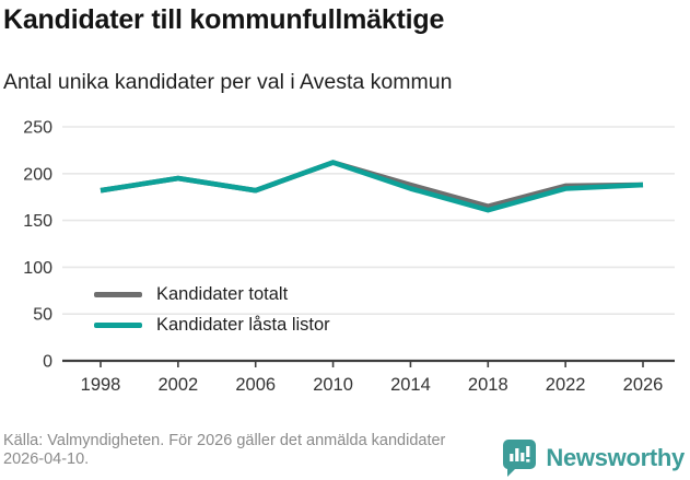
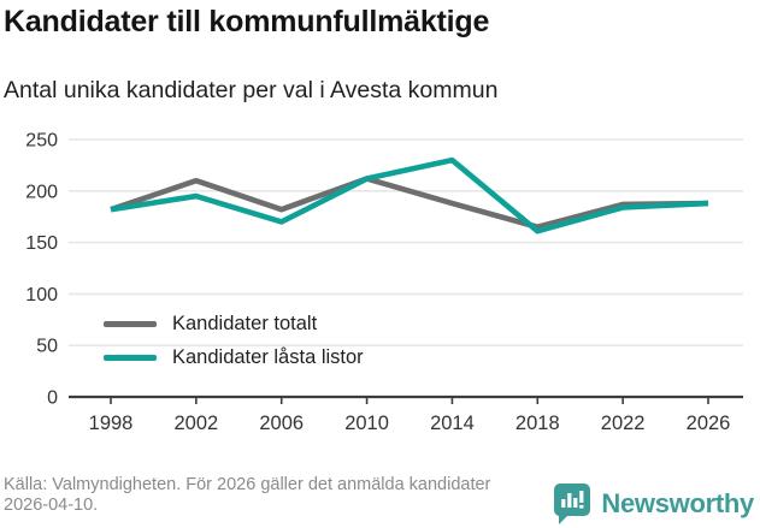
Kandidater totalt/2002: 200 -> 210
Kandidater låsta listor/2006: 180 -> 170
Kandidater låsta listor/2014: 180 -> 230
